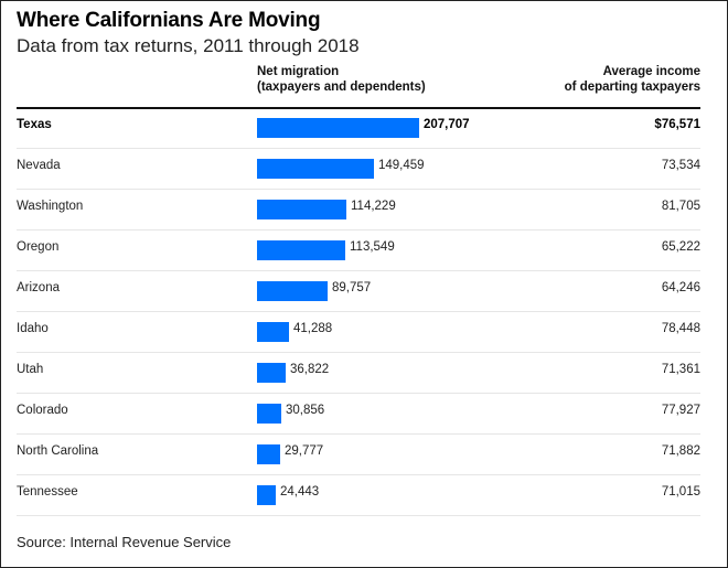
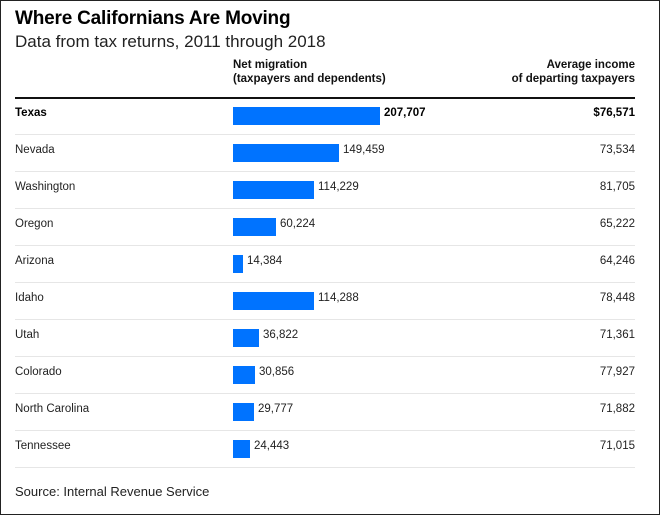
Net migration (taxpayers and dependents)/Oregon: 113,549 -> 60,224
Net migration (taxpayers and dependents)/Arizona: 89,757 -> 14,384
Net migration (taxpayers and dependents)/Idaho: 41,288 -> 114,288
